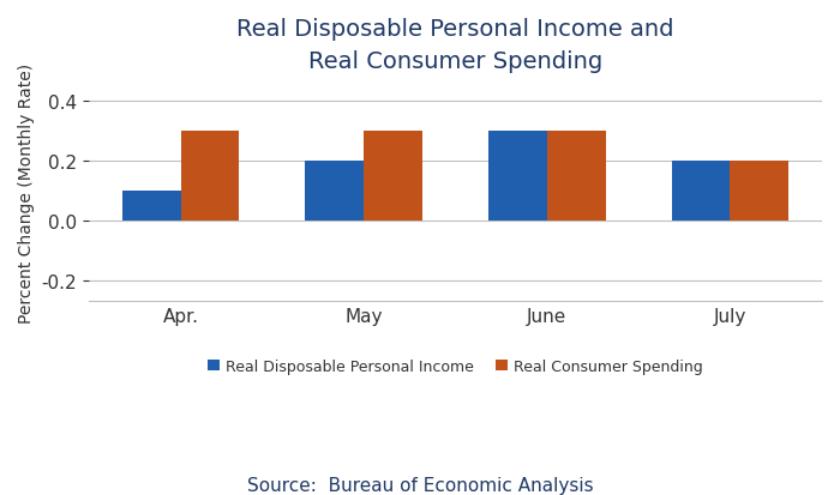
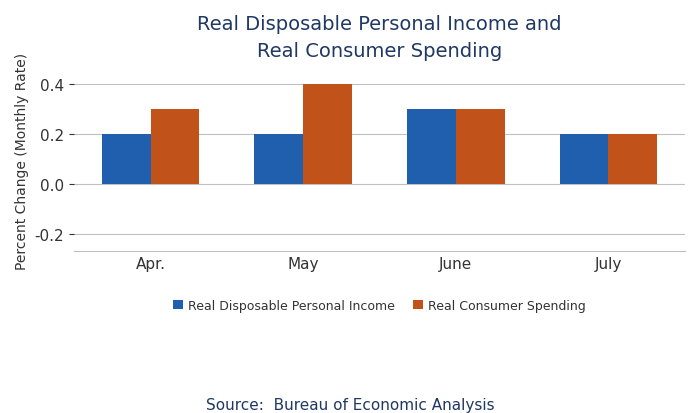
Real Disposable Personal Income/Apr.: 0.1 -> 0.2
Real Consumer Spending/May: 0.3 -> 0.4
